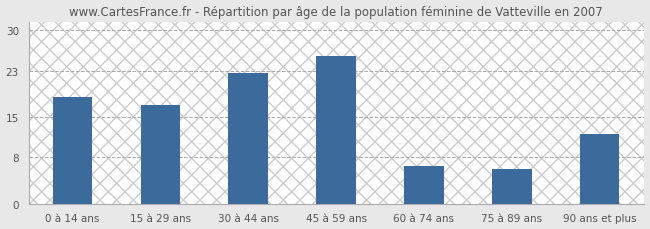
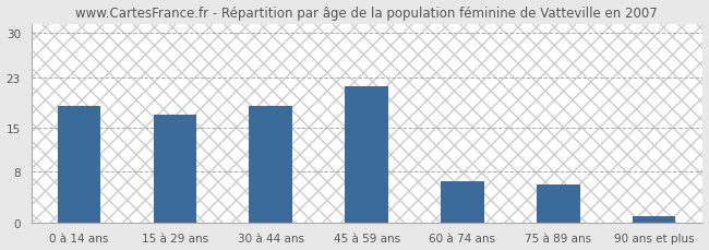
30 à 44 ans: 22.6 -> 18.5
45 à 59 ans: 25.6 -> 21.5
90 ans et plus: 12.0 -> 1.0
